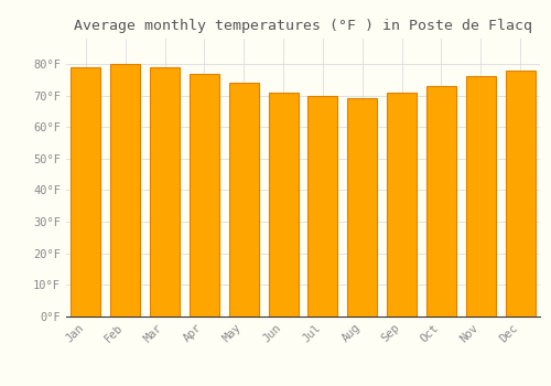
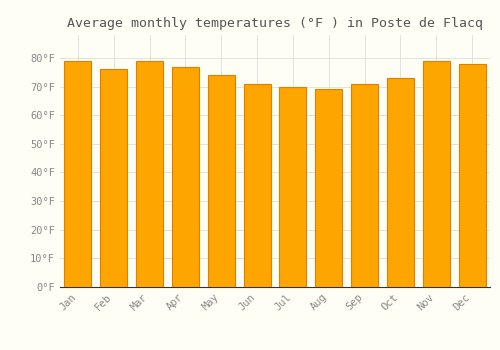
Feb: 80°F -> 76°F
Nov: 76°F -> 79°F
